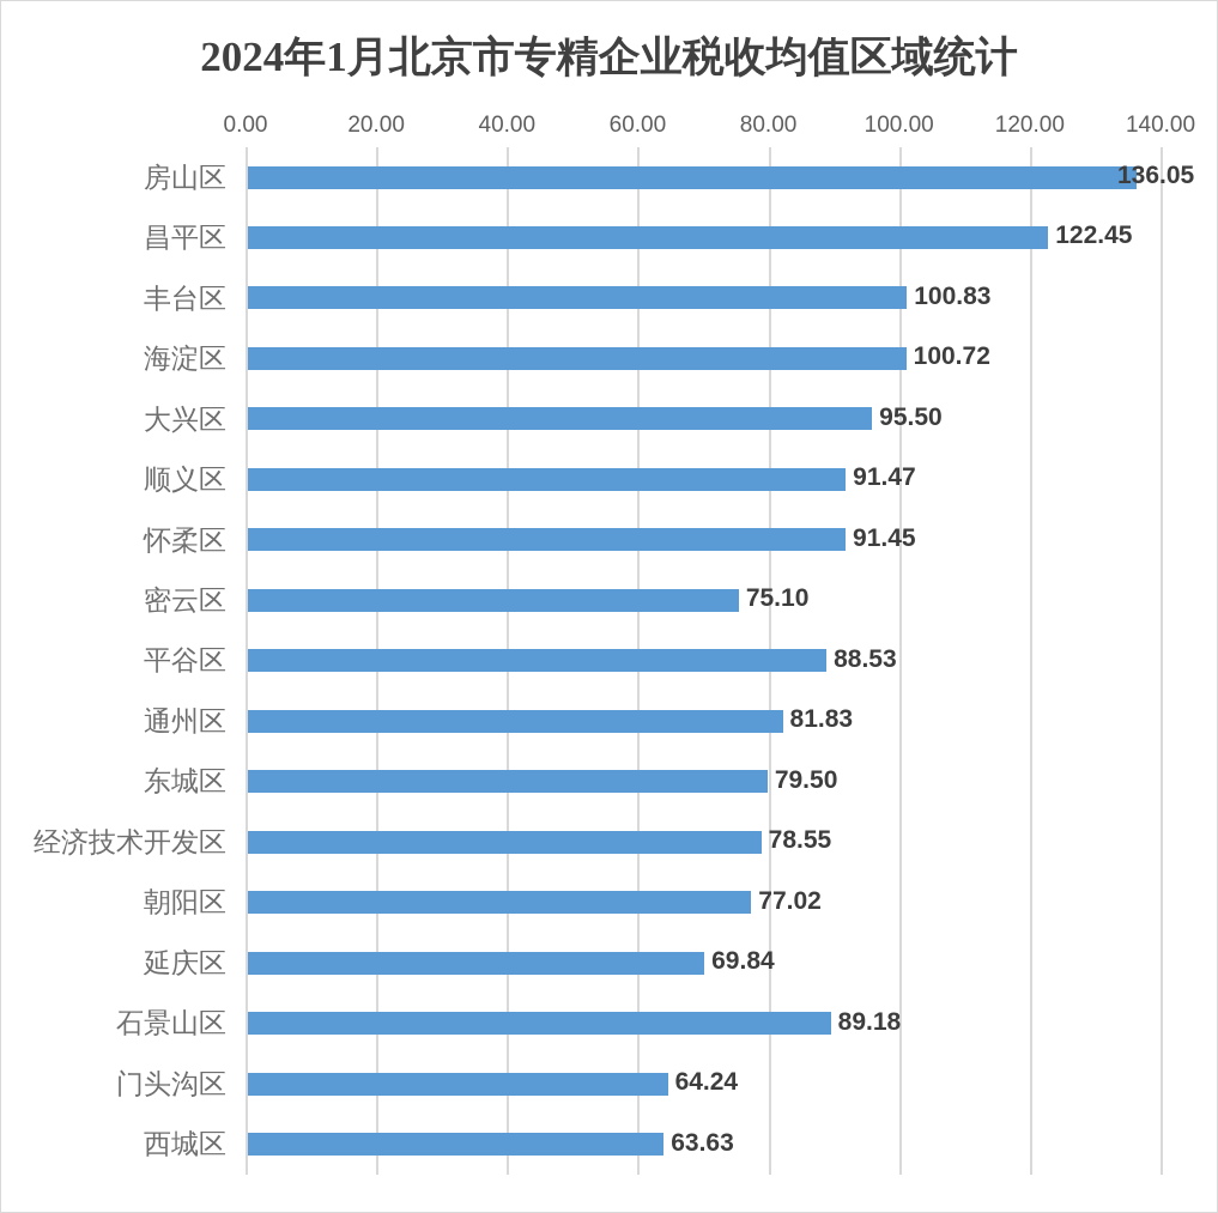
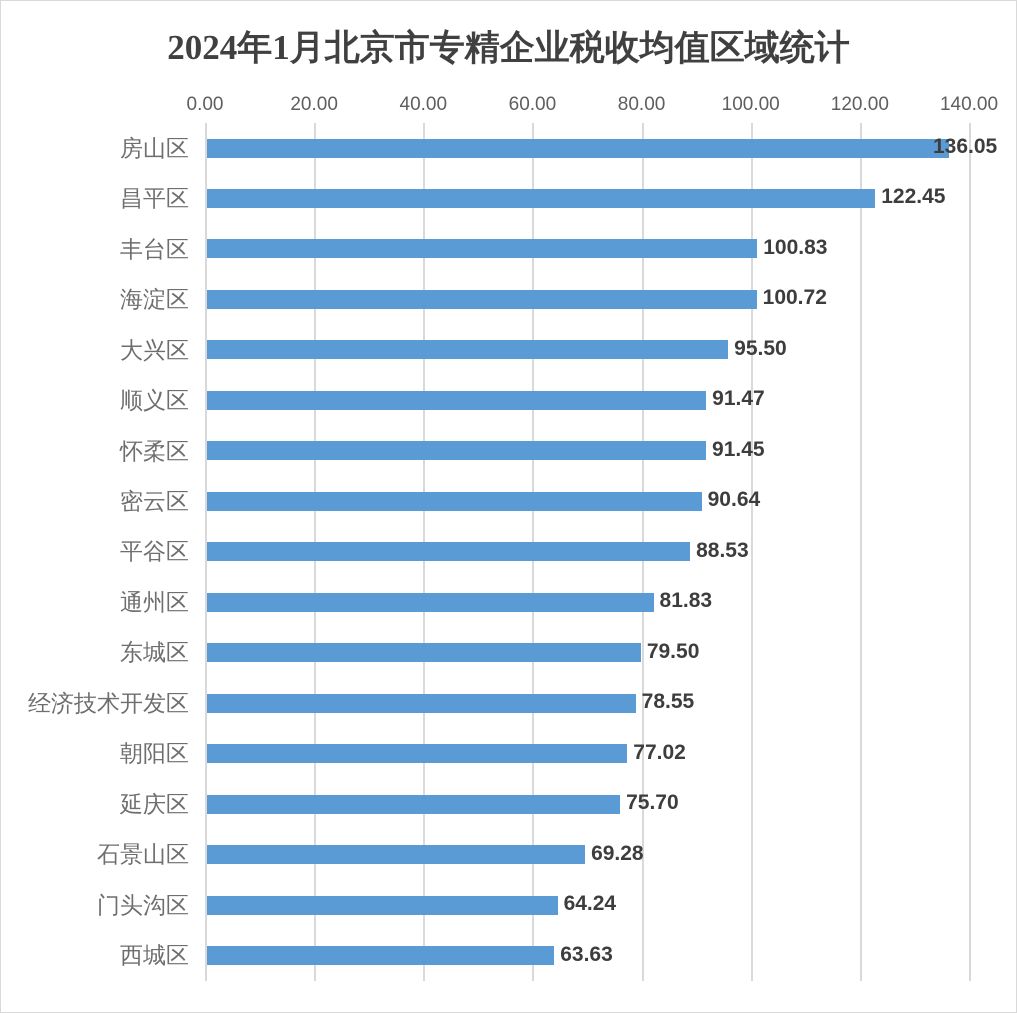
密云区: 75.10 -> 90.64
延庆区: 69.84 -> 75.70
石景山区: 89.18 -> 69.28
